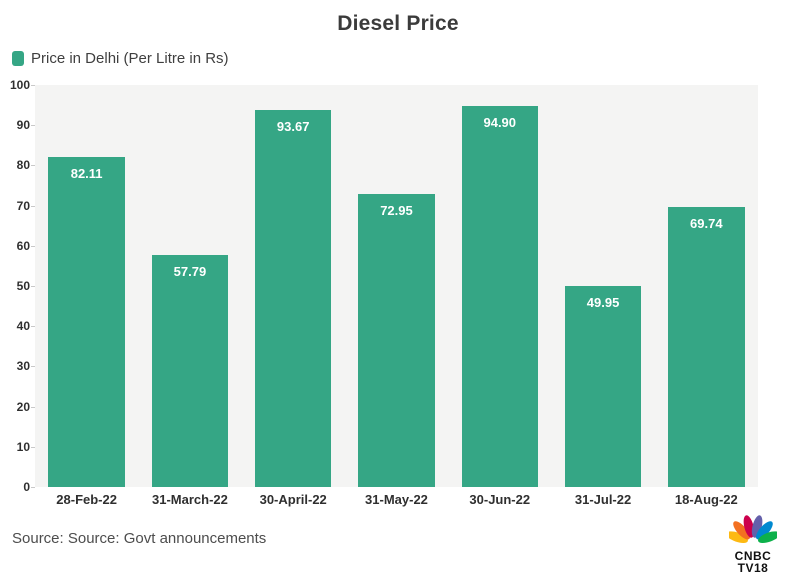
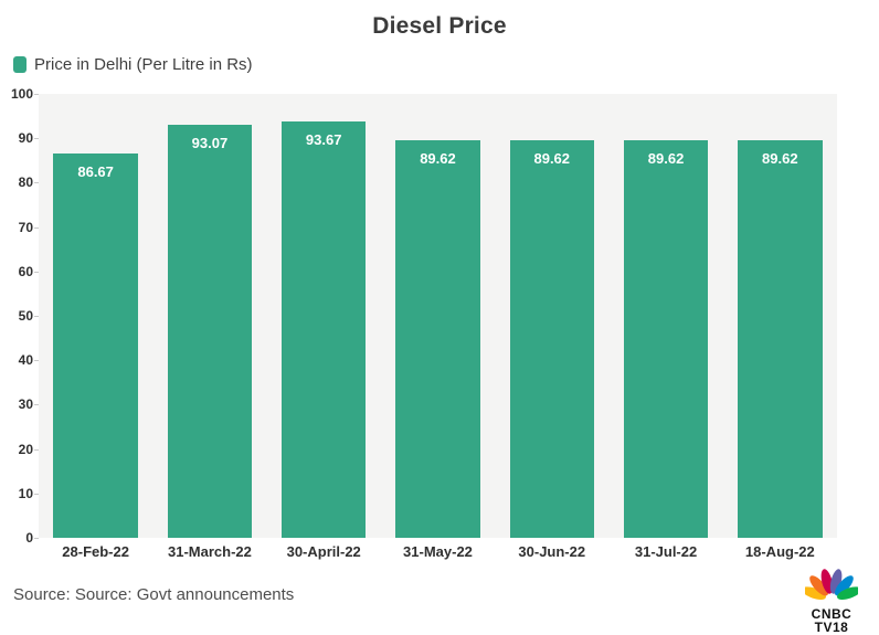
28-Feb-22: 82.11 -> 86.67
31-March-22: 57.79 -> 93.07
31-May-22: 72.95 -> 89.62
30-Jun-22: 94.90 -> 89.62
31-Jul-22: 49.95 -> 89.62
18-Aug-22: 69.74 -> 89.62
